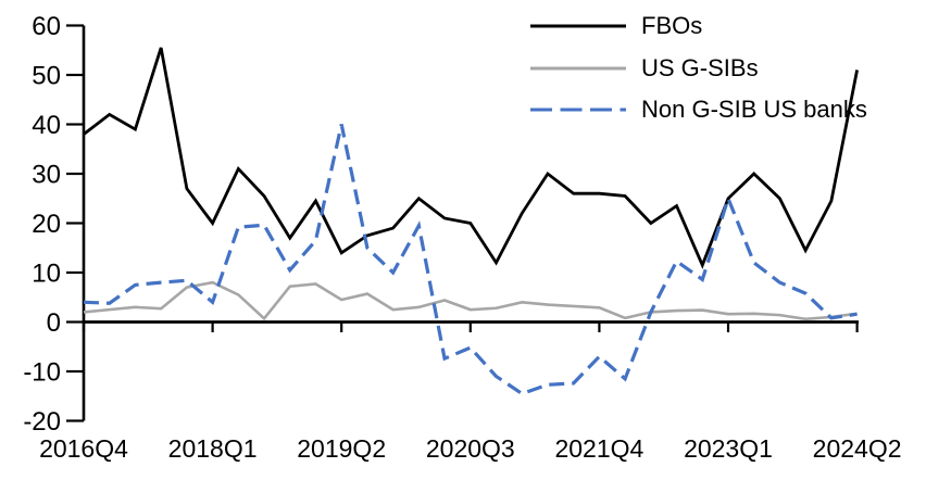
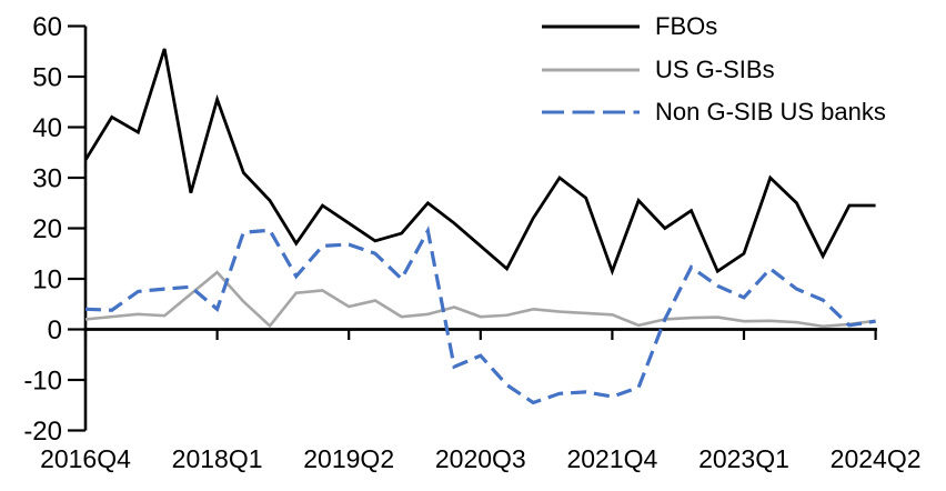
FBOs/2016Q4: 38 -> 34
FBOs/2018Q1: 20 -> 46
US G-SIBs/2018Q1: 8 -> 11
FBOs/2019Q2: 14 -> 21
Non G-SIB US banks/2019Q2: 40 -> 17
FBOs/2020Q3: 20 -> 16
FBOs/2021Q4: 26 -> 12
Non G-SIB US banks/2021Q4: -7 -> -13
FBOs/2023Q1: 25 -> 15
Non G-SIB US banks/2023Q1: 25 -> 6
FBOs/2024Q2: 51 -> 24
